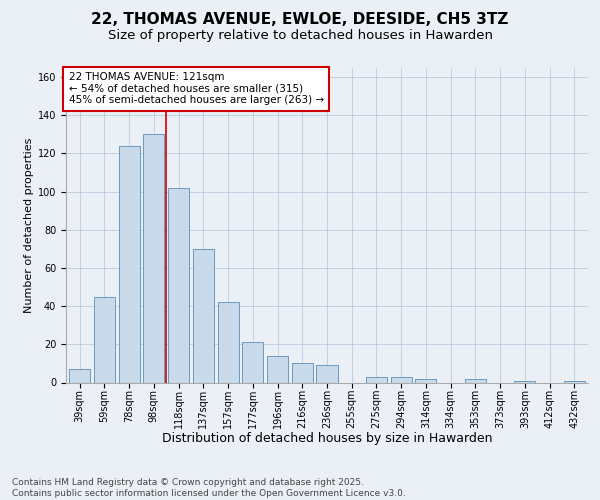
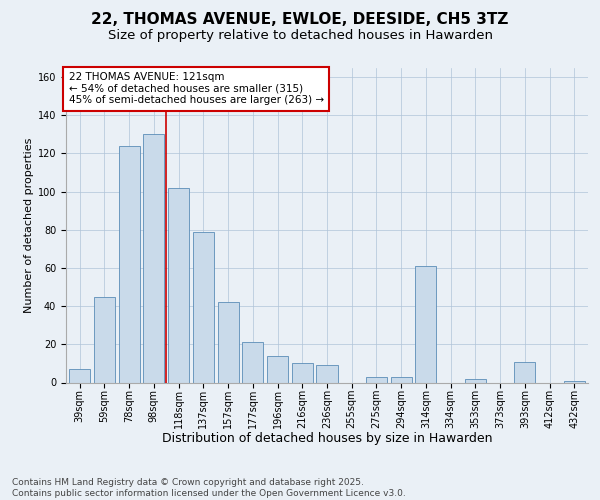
137sqm: 70 -> 79
314sqm: 2 -> 61
393sqm: 1 -> 11
